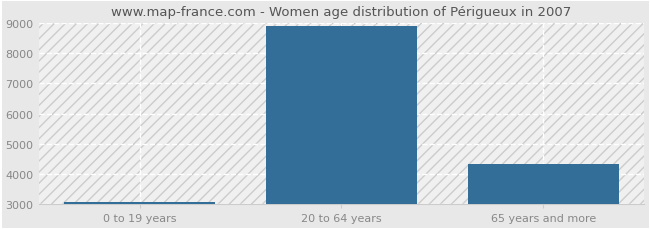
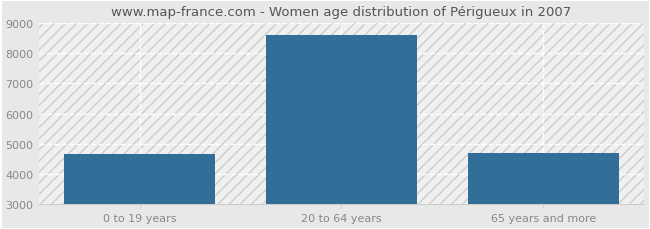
0 to 19 years: 3080 -> 4650
20 to 64 years: 8900 -> 8600
65 years and more: 4350 -> 4700
